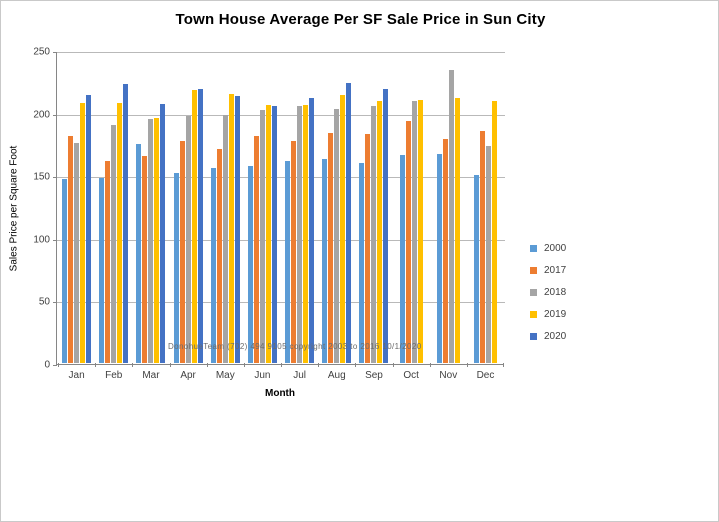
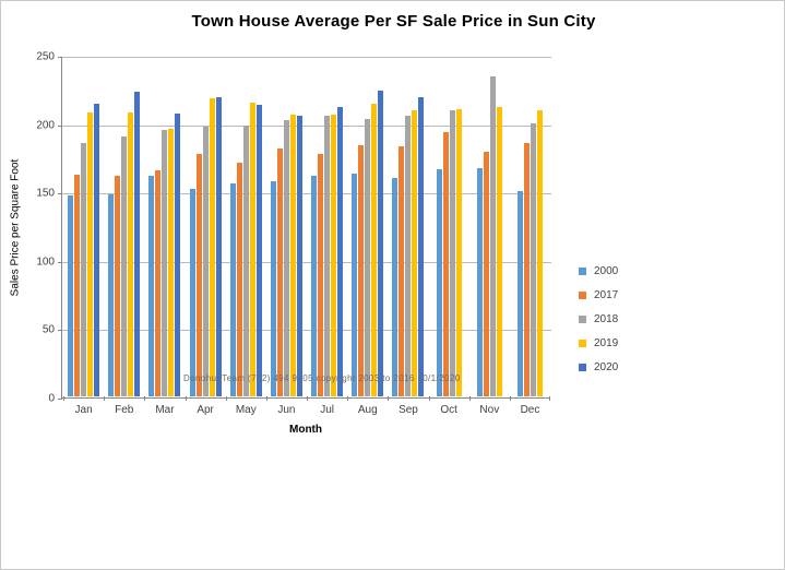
2017/Jan: 181 -> 162
2018/Jan: 176 -> 185
2000/Mar: 175 -> 161
2018/Dec: 173 -> 200
